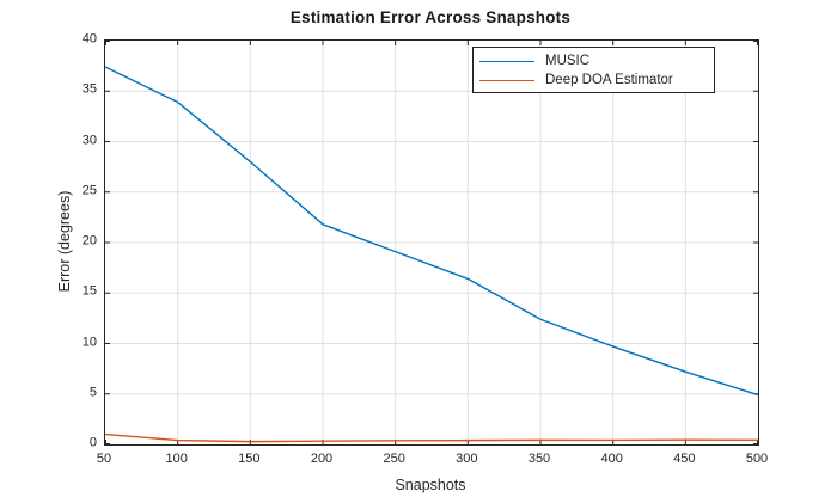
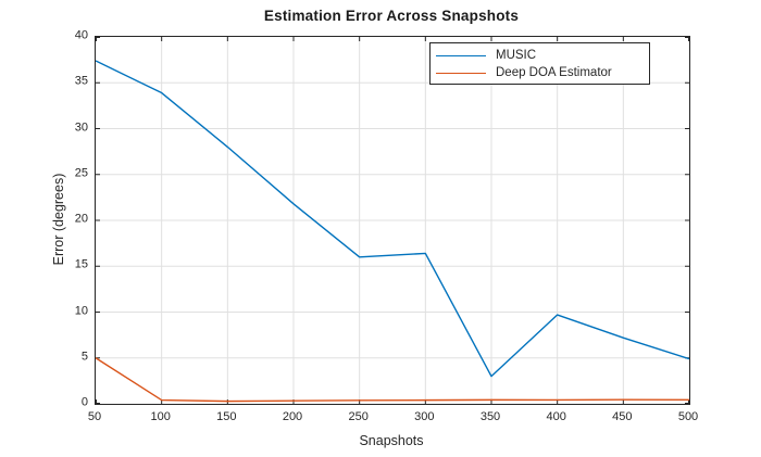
Deep DOA Estimator/50: 1 -> 5
MUSIC/250: 19 -> 16
MUSIC/350: 12 -> 3
